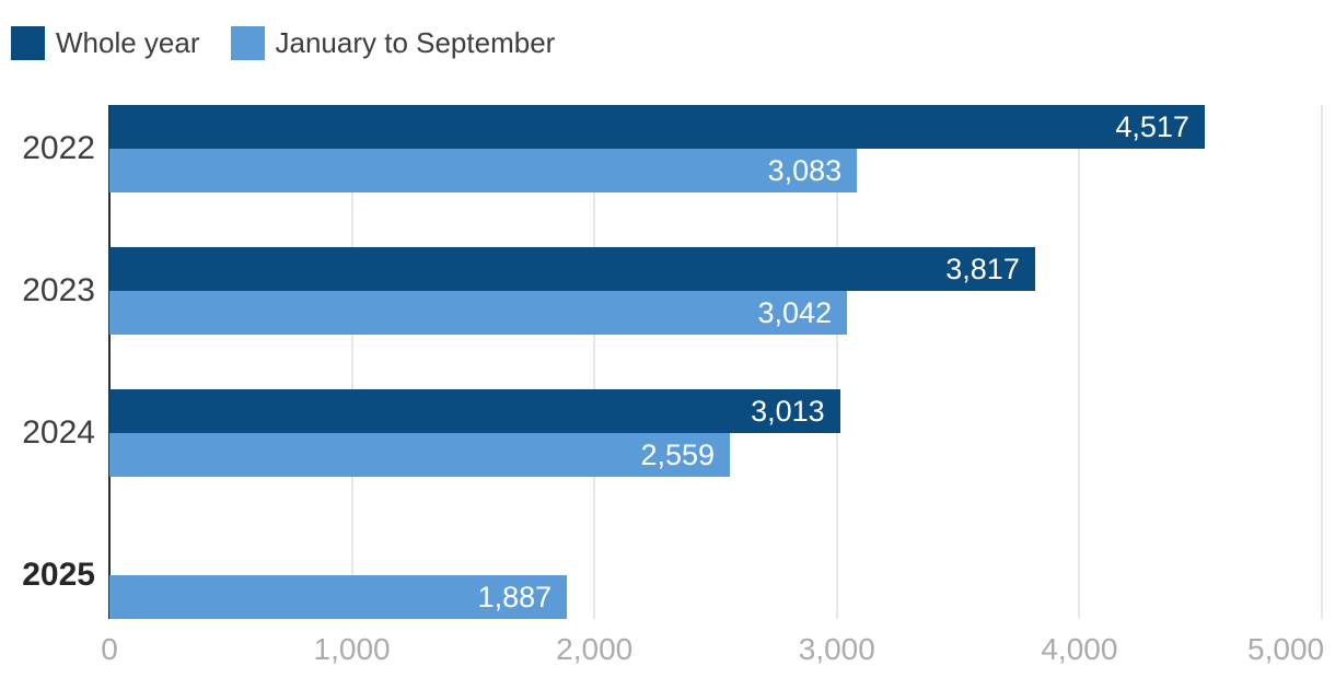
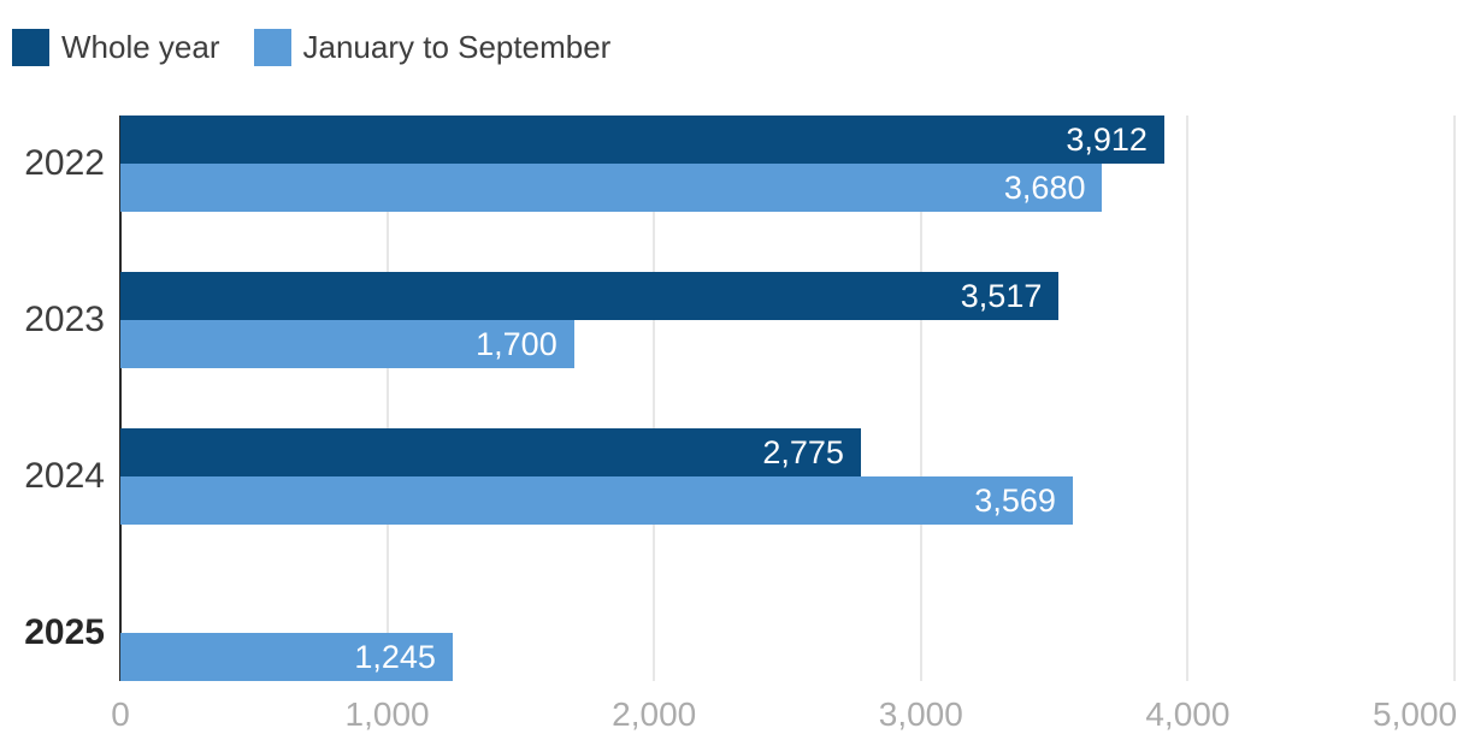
Whole year/2022: 4,517 -> 3,912
January to September/2022: 3,083 -> 3,680
Whole year/2023: 3,817 -> 3,517
January to September/2023: 3,042 -> 1,700
Whole year/2024: 3,013 -> 2,775
January to September/2024: 2,559 -> 3,569
January to September/2025: 1,887 -> 1,245
